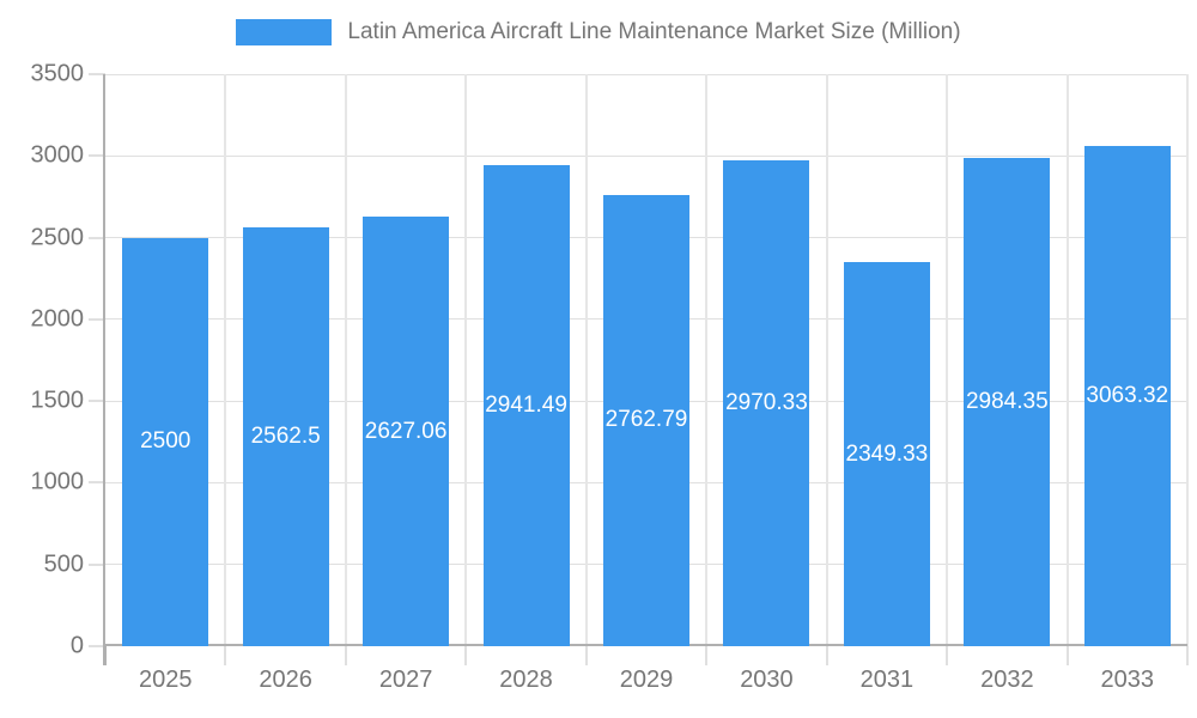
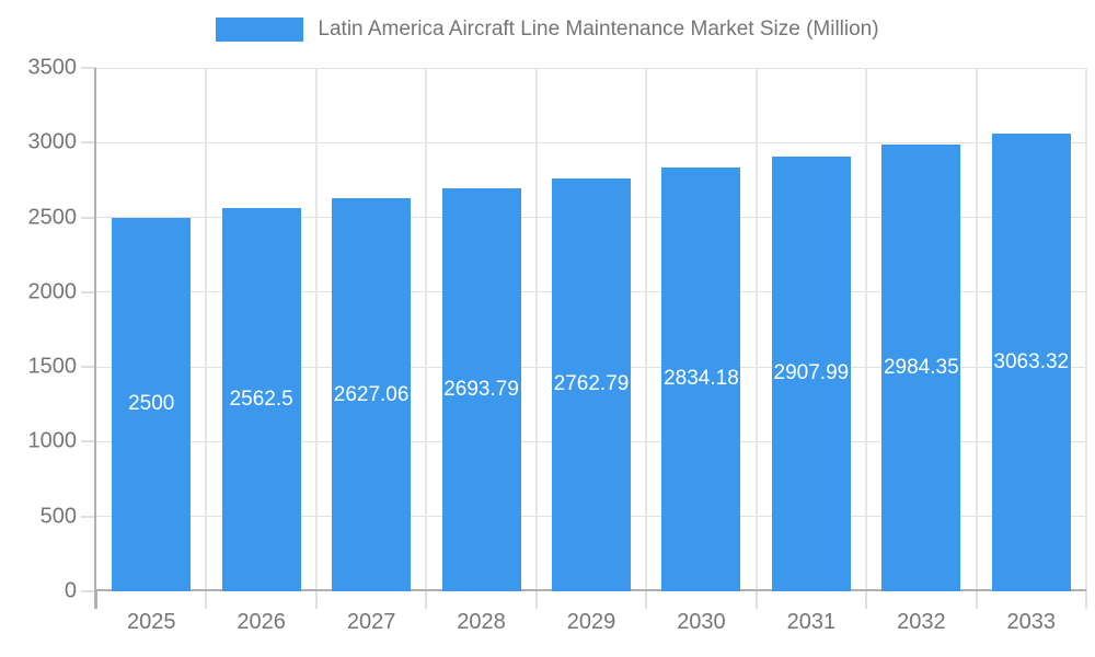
2028: 2941.49 -> 2693.79
2030: 2970.33 -> 2834.18
2031: 2349.33 -> 2907.99
